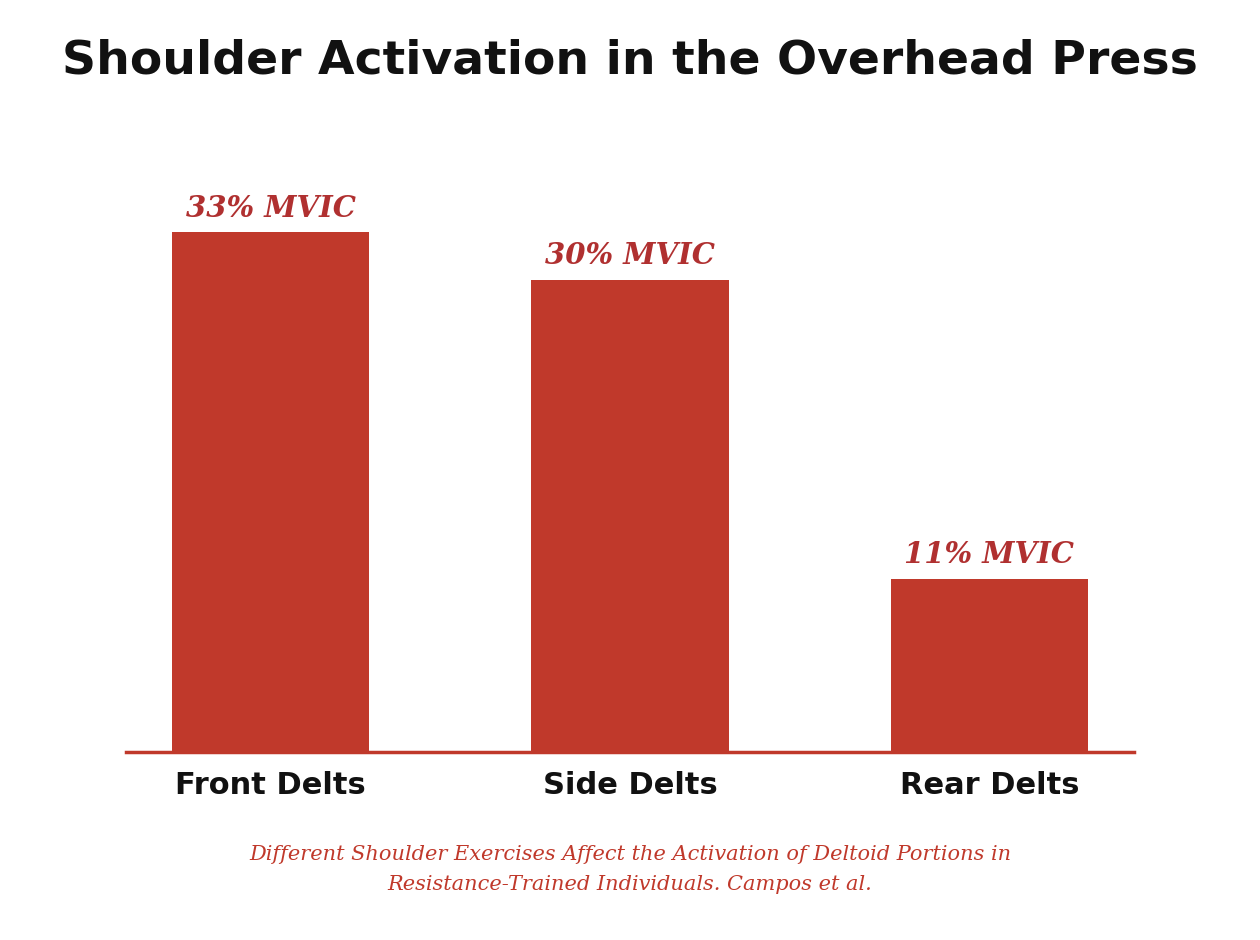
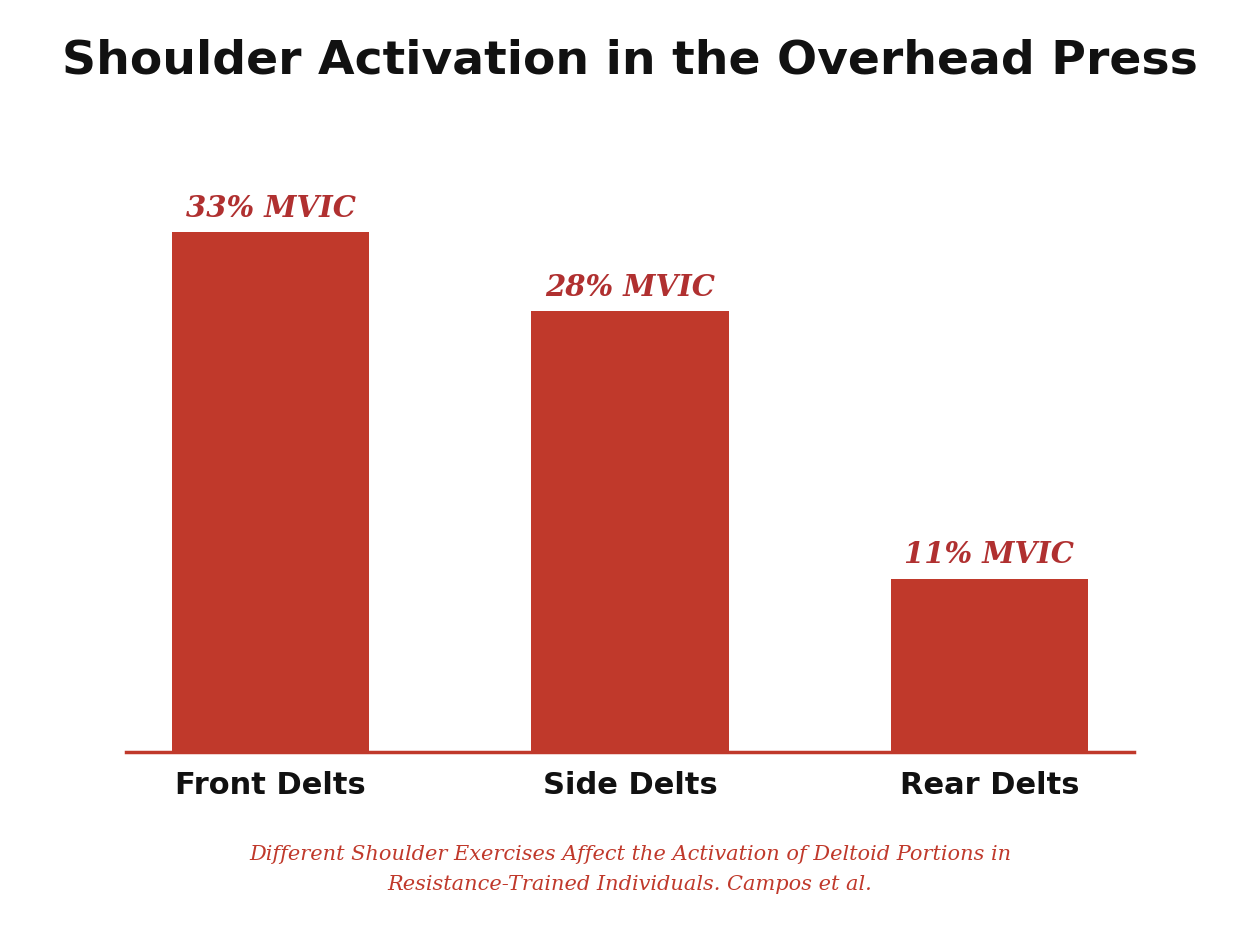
Side Delts: 30% -> 28%
